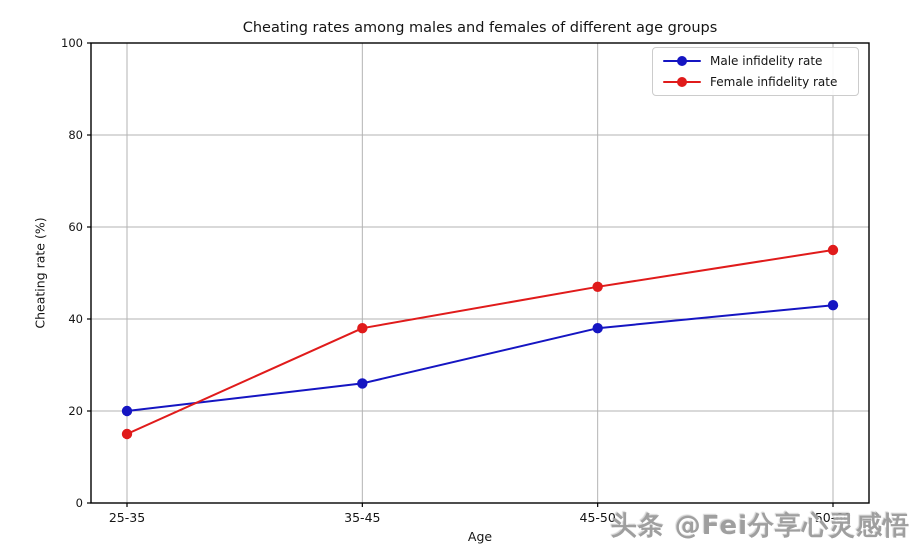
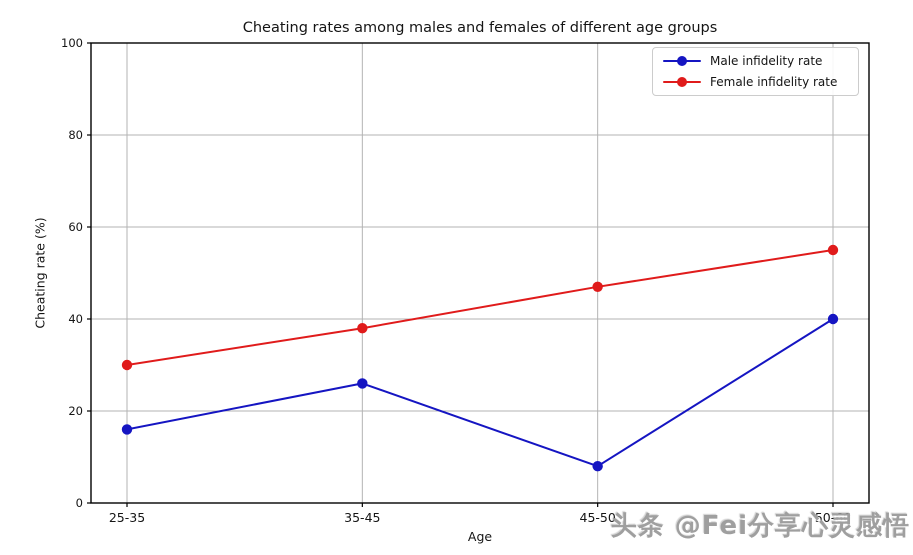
Male infidelity rate/25-35: 20 -> 16
Female infidelity rate/25-35: 15 -> 30
Male infidelity rate/45-50: 38 -> 8
Male infidelity rate/50-60: 43 -> 40
